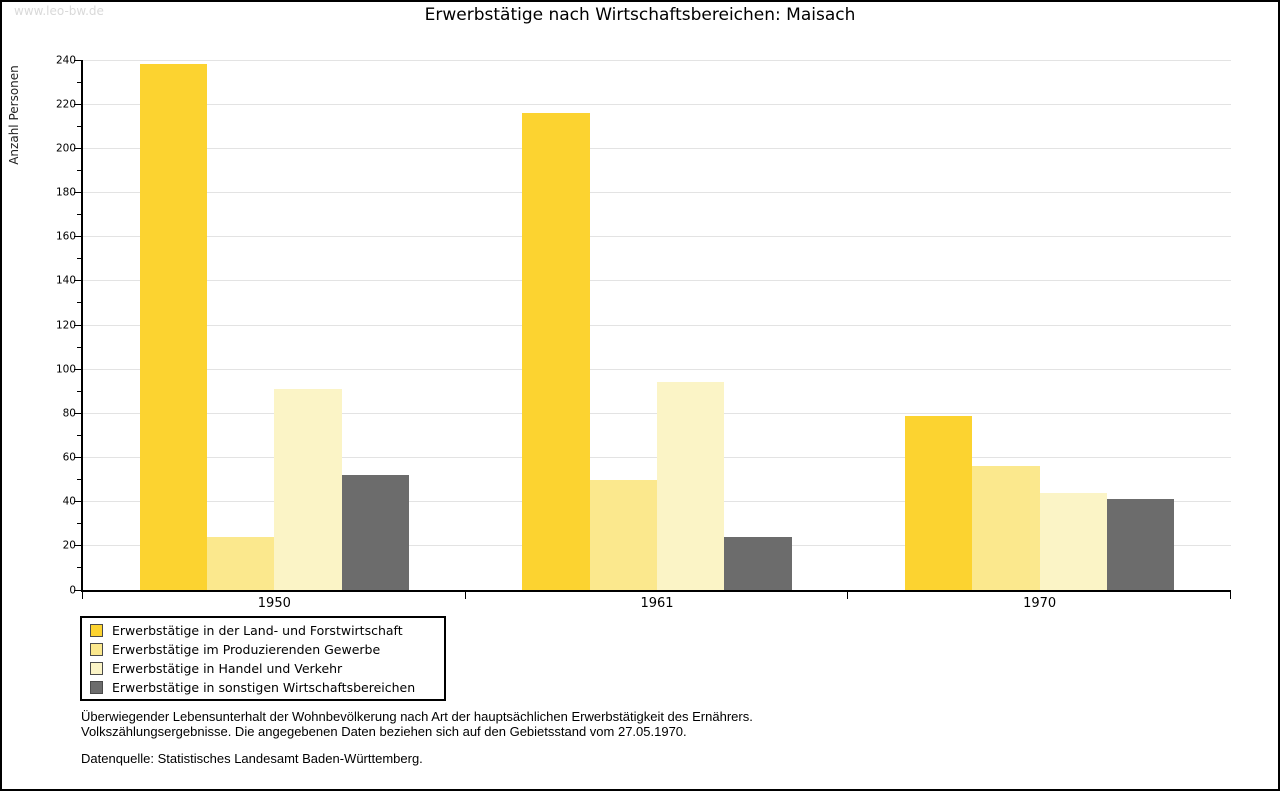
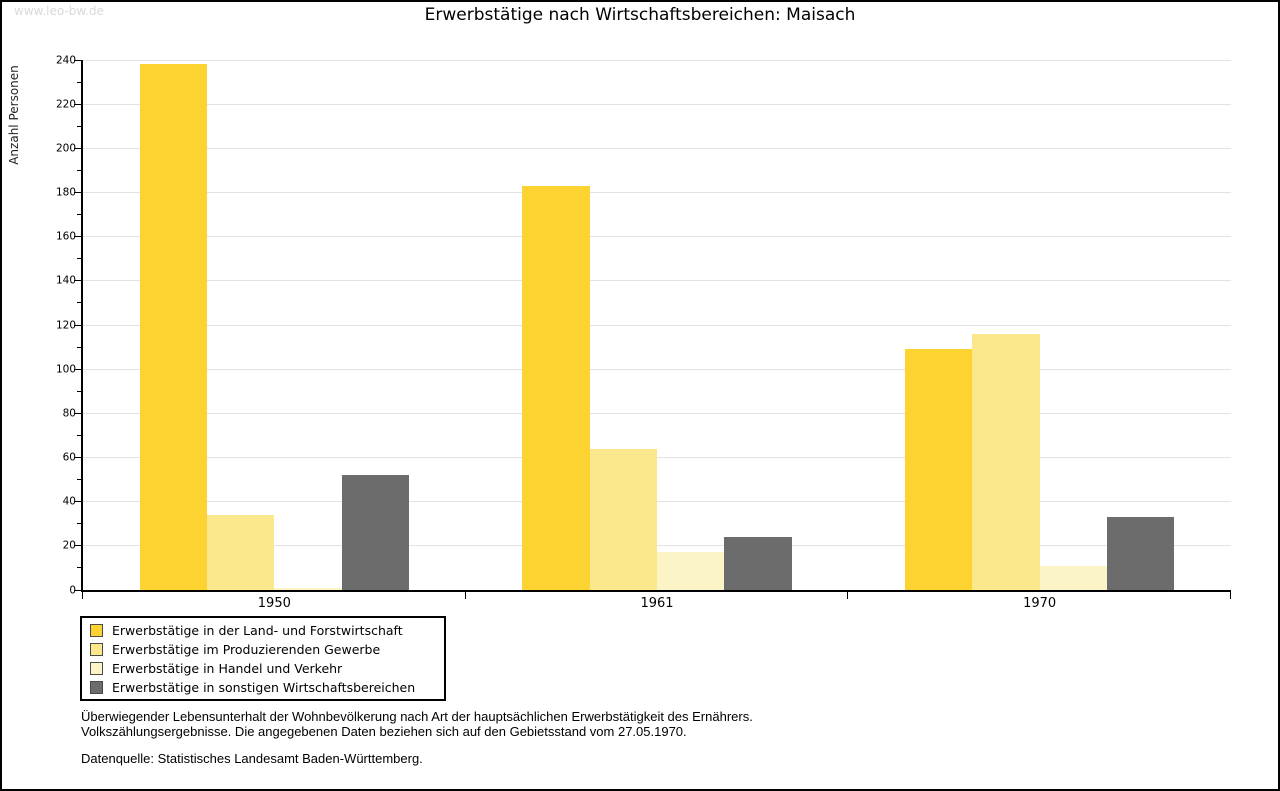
Erwerbstätige im Produzierenden Gewerbe/1950: 24 -> 34
Erwerbstätige in Handel und Verkehr/1950: 91 -> 1
Erwerbstätige in der Land- und Forstwirtschaft/1961: 216 -> 183
Erwerbstätige im Produzierenden Gewerbe/1961: 50 -> 64
Erwerbstätige in Handel und Verkehr/1961: 94 -> 17
Erwerbstätige in der Land- und Forstwirtschaft/1970: 79 -> 109
Erwerbstätige im Produzierenden Gewerbe/1970: 56 -> 116
Erwerbstätige in Handel und Verkehr/1970: 44 -> 11
Erwerbstätige in sonstigen Wirtschaftsbereichen/1970: 41 -> 33
